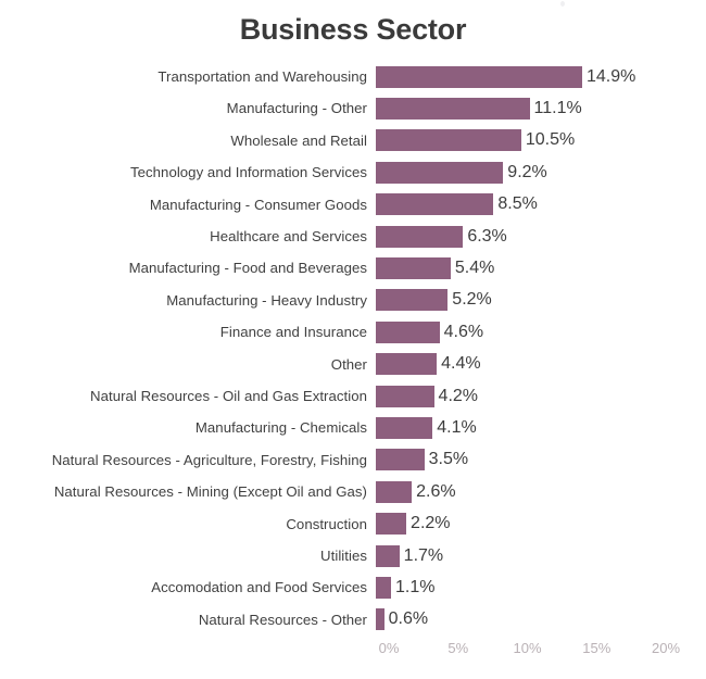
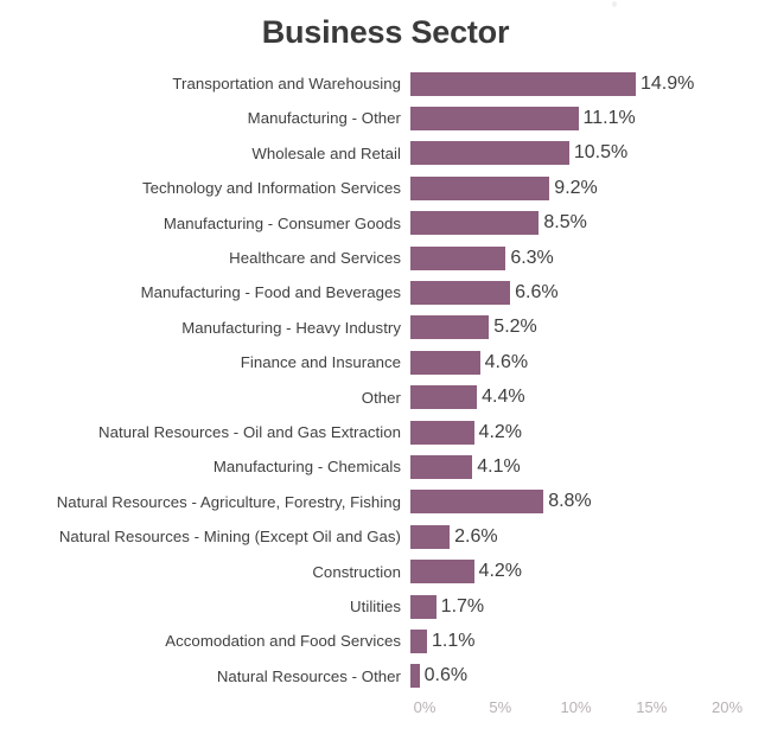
Manufacturing - Food and Beverages: 5.4% -> 6.6%
Natural Resources - Agriculture, Forestry, Fishing: 3.5% -> 8.8%
Construction: 2.2% -> 4.2%
